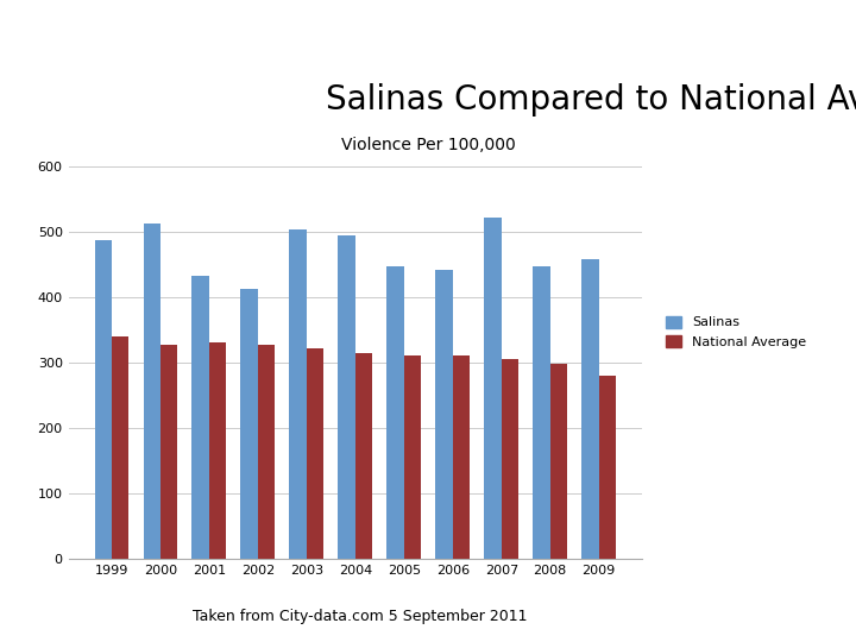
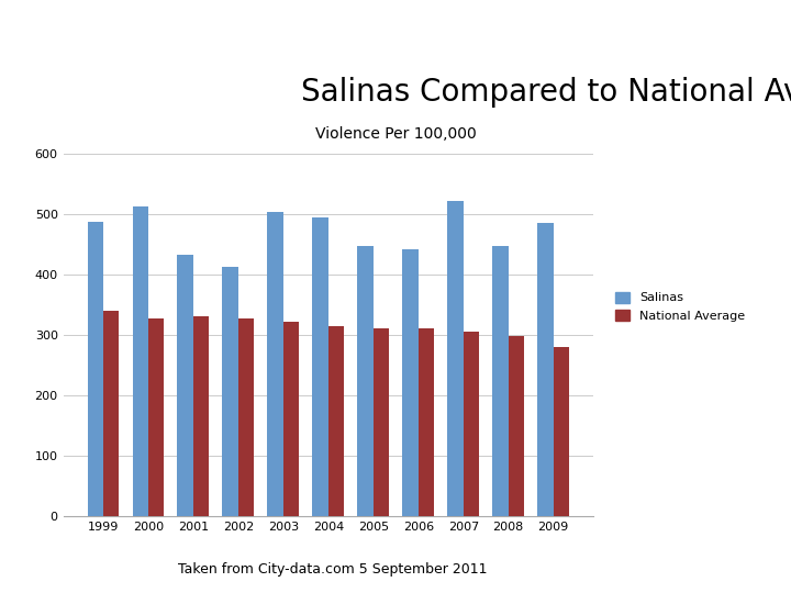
Salinas/2009: 458 -> 486
